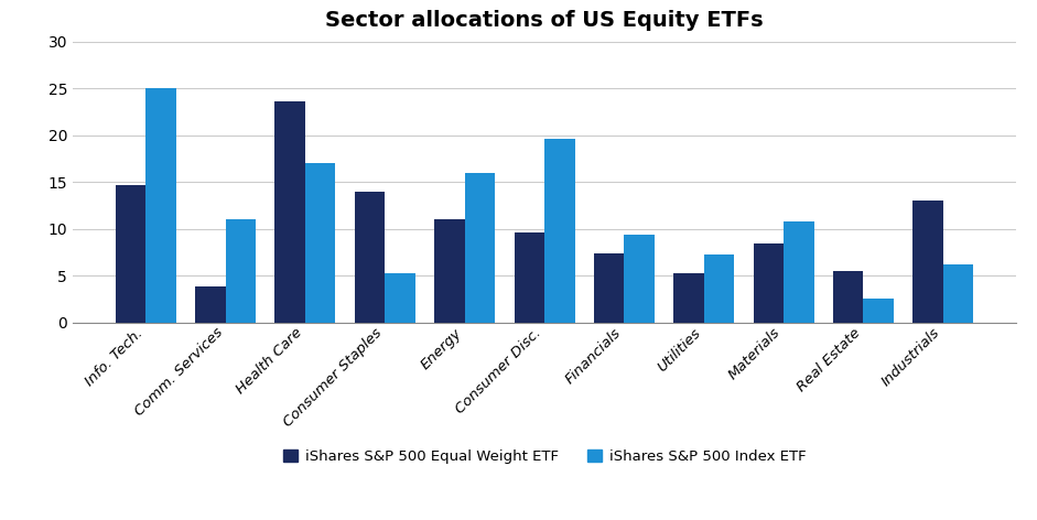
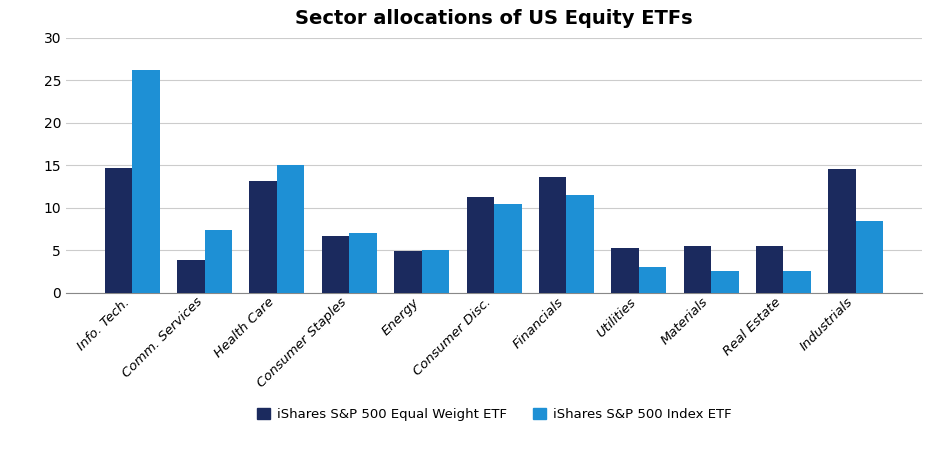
iShares S&P 500 Index ETF/Info. Tech.: 25.0 -> 26.2
iShares S&P 500 Index ETF/Comm. Services: 11.0 -> 7.4
iShares S&P 500 Equal Weight ETF/Health Care: 23.6 -> 13.1
iShares S&P 500 Index ETF/Health Care: 17.0 -> 15.0
iShares S&P 500 Equal Weight ETF/Consumer Staples: 14.0 -> 6.7
iShares S&P 500 Index ETF/Consumer Staples: 5.2 -> 7.0
iShares S&P 500 Equal Weight ETF/Energy: 11.0 -> 4.9
iShares S&P 500 Index ETF/Energy: 16.0 -> 5.0
iShares S&P 500 Equal Weight ETF/Consumer Disc.: 9.6 -> 11.2
iShares S&P 500 Index ETF/Consumer Disc.: 19.6 -> 10.4
iShares S&P 500 Equal Weight ETF/Financials: 7.4 -> 13.6
iShares S&P 500 Index ETF/Financials: 9.4 -> 11.5
iShares S&P 500 Index ETF/Utilities: 7.2 -> 3.0
iShares S&P 500 Equal Weight ETF/Materials: 8.4 -> 5.5
iShares S&P 500 Index ETF/Materials: 10.8 -> 2.6
iShares S&P 500 Equal Weight ETF/Industrials: 13.0 -> 14.6
iShares S&P 500 Index ETF/Industrials: 6.2 -> 8.4
